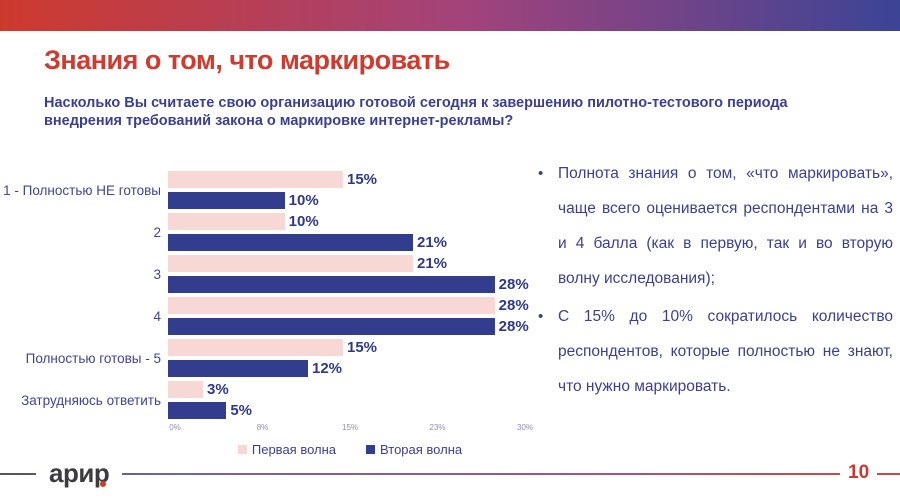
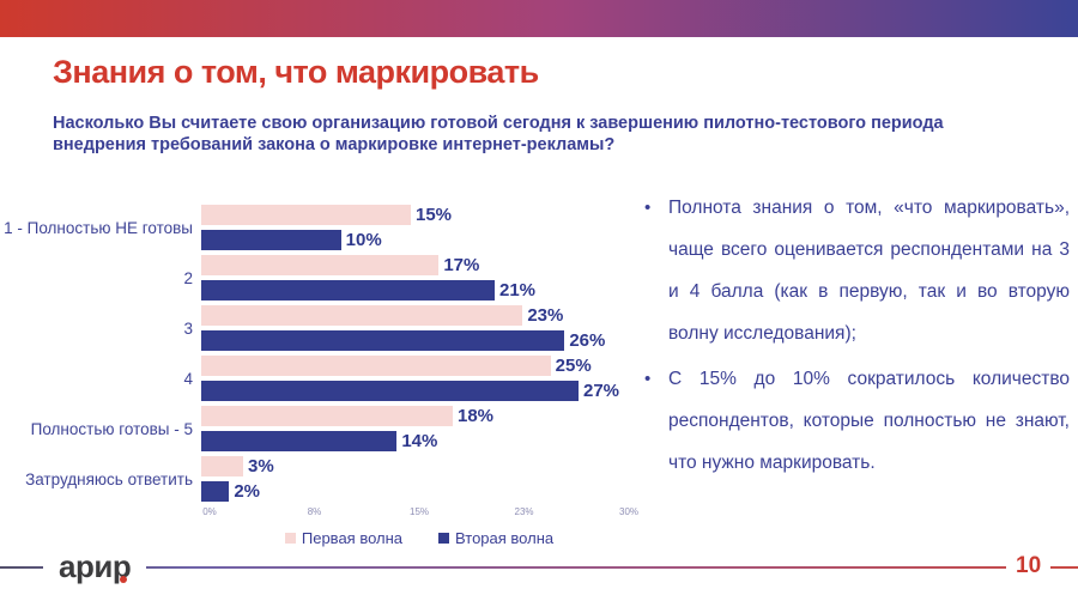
Первая волна/2: 10% -> 17%
Первая волна/3: 21% -> 23%
Вторая волна/3: 28% -> 26%
Первая волна/4: 28% -> 25%
Вторая волна/4: 28% -> 27%
Первая волна/Полностью готовы - 5: 15% -> 18%
Вторая волна/Полностью готовы - 5: 12% -> 14%
Вторая волна/Затрудняюсь ответить: 5% -> 2%
